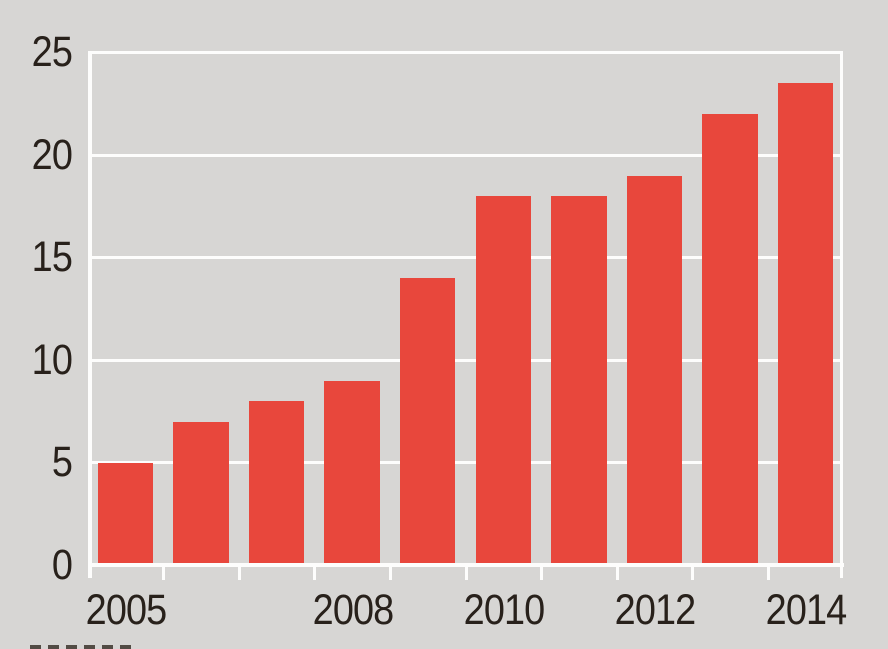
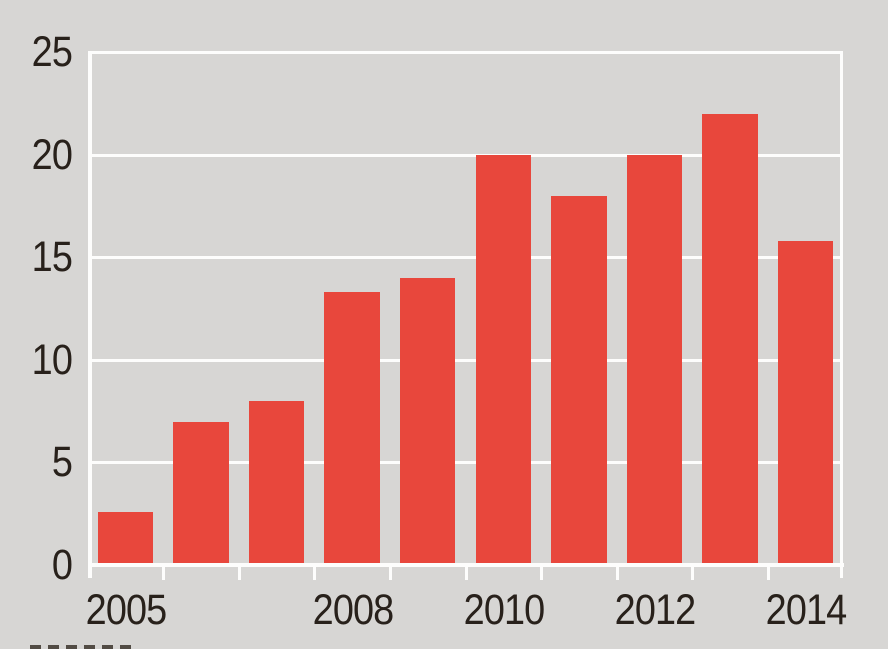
2005: 5.0 -> 2.6
2008: 9.0 -> 13.3
2010: 18.0 -> 20.0
2012: 19.0 -> 20.0
2014: 23.5 -> 15.8
